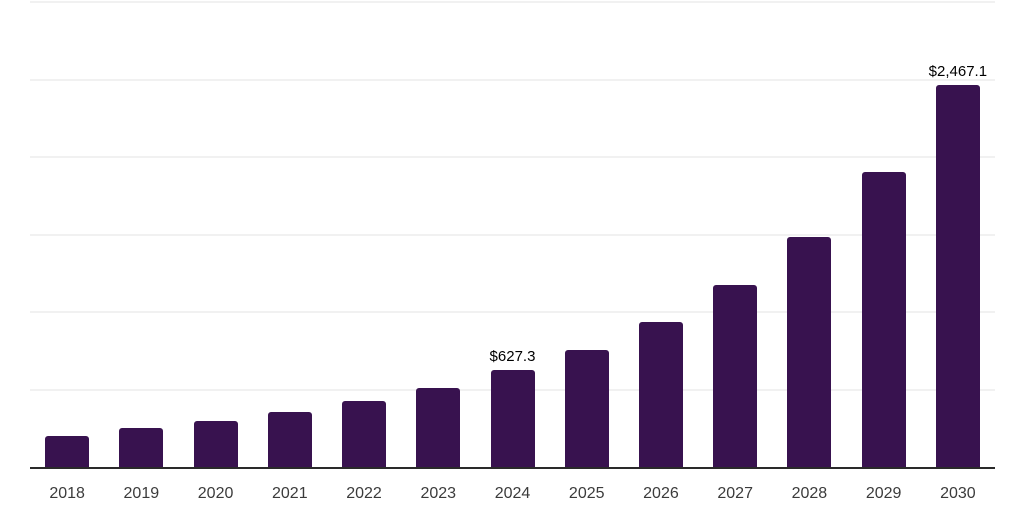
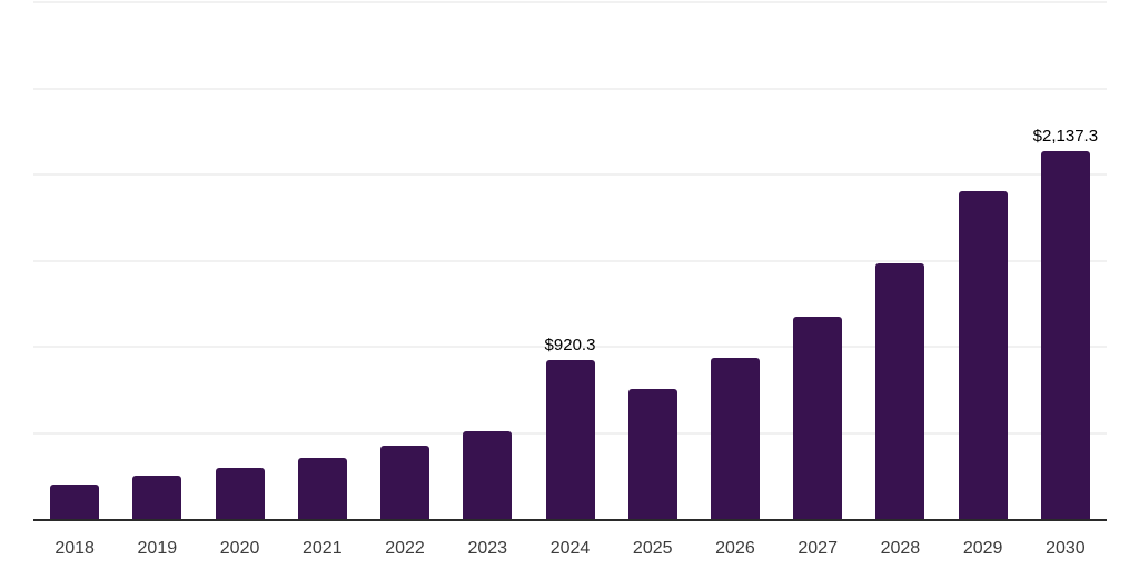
2024: $627.3 -> $920.3
2030: $2,467.1 -> $2,137.3
